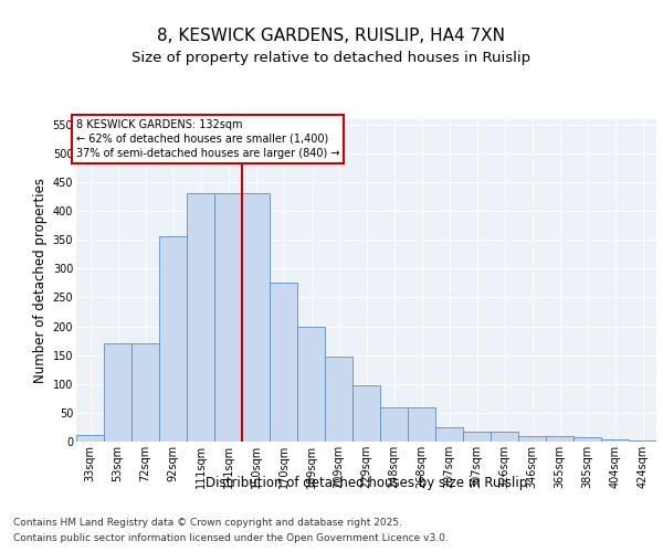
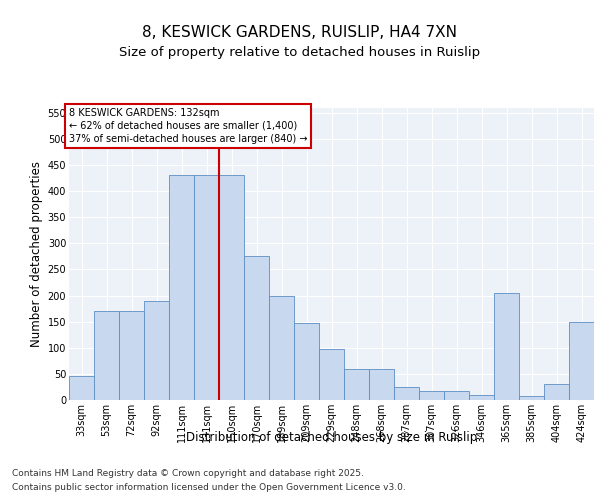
33sqm: 12 -> 46
92sqm: 357 -> 190
365sqm: 10 -> 204
404sqm: 4 -> 30
424sqm: 2 -> 150
